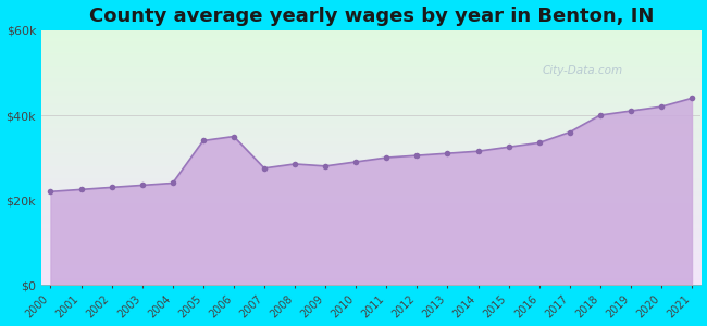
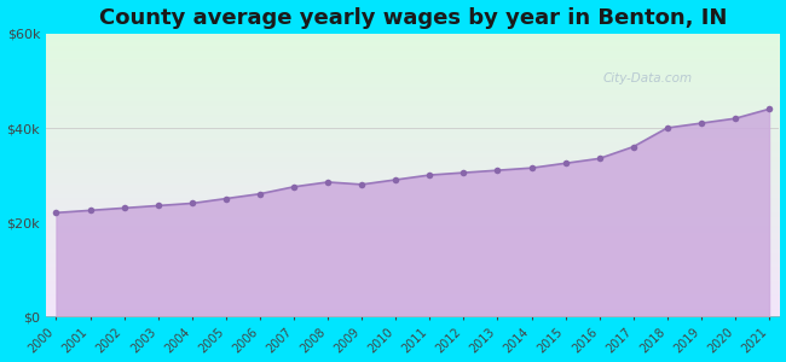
2005: $34.0k -> $25.0k
2006: $35.0k -> $26.0k
